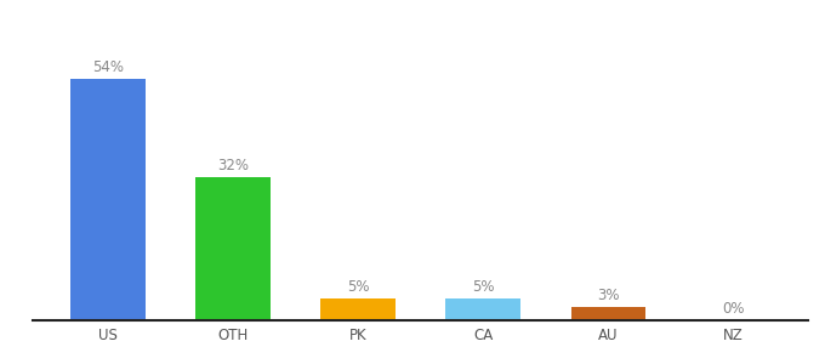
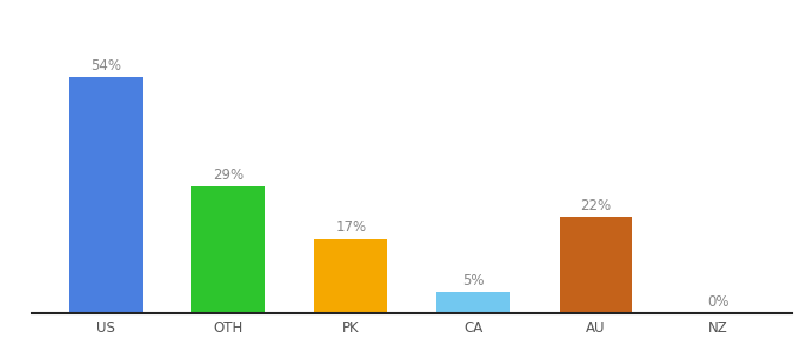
OTH: 32% -> 29%
PK: 5% -> 17%
AU: 3% -> 22%
